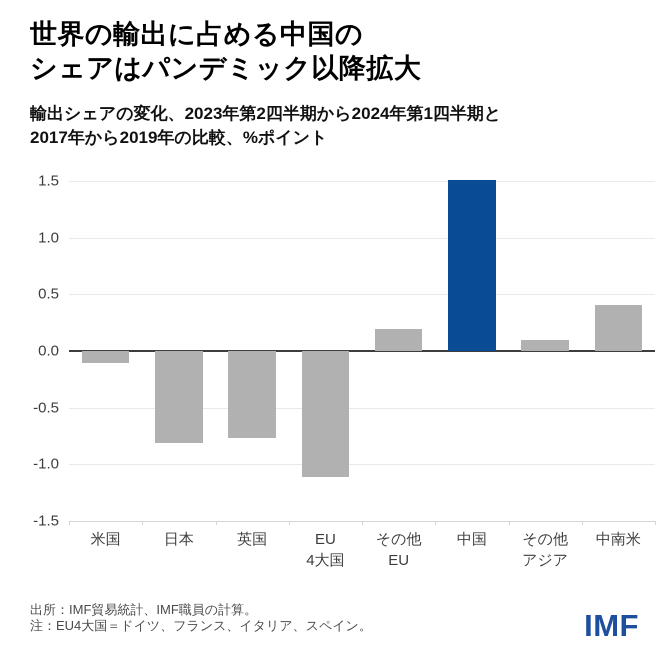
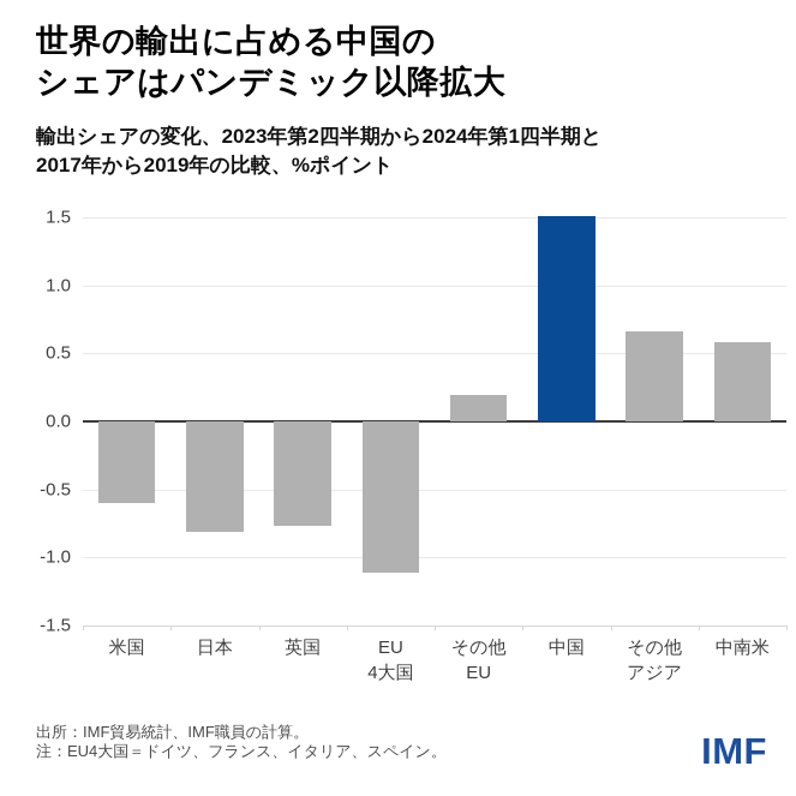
米国: -0.11 -> -0.60
その他 アジア: 0.10 -> 0.66
中南米: 0.41 -> 0.58
